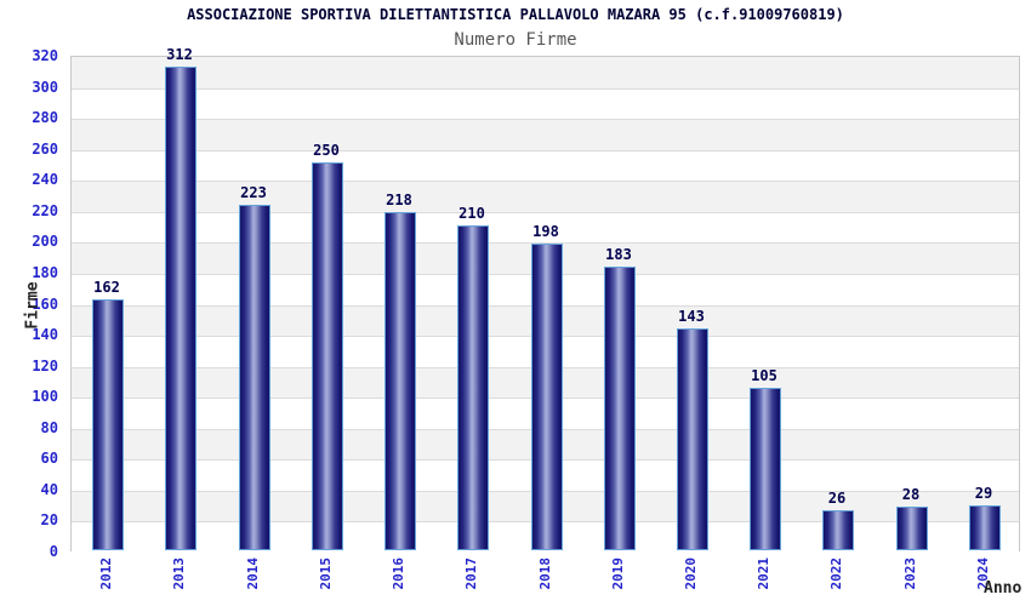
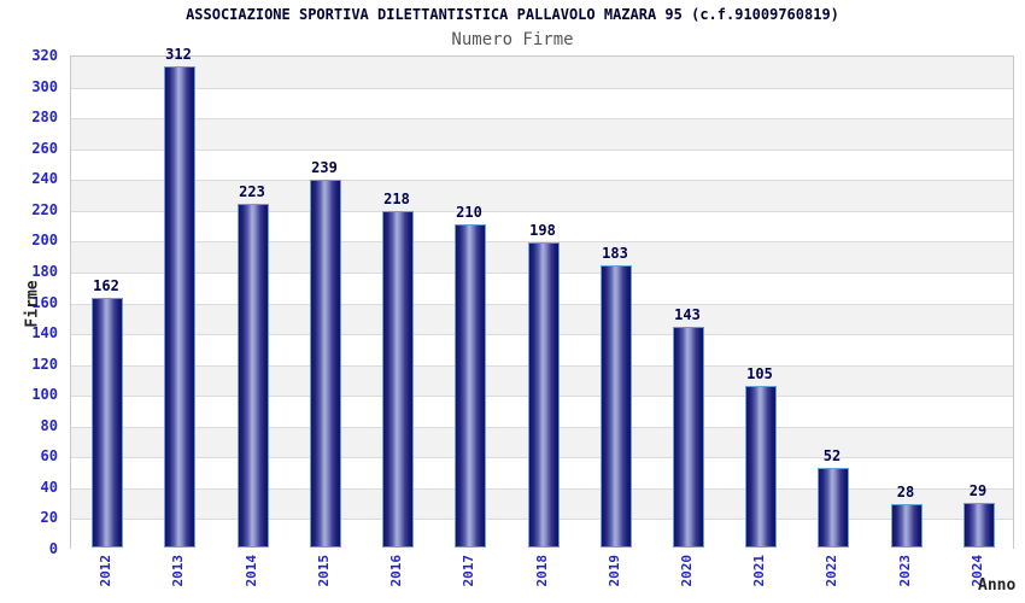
2015: 250 -> 239
2022: 26 -> 52
